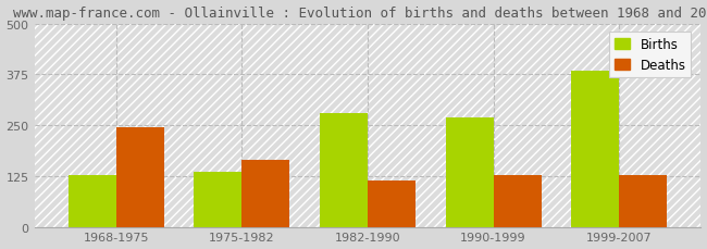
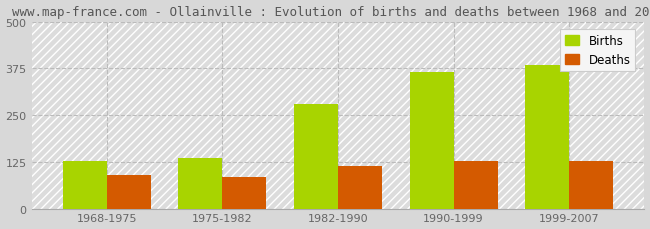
Deaths/1968-1975: 245 -> 90
Deaths/1975-1982: 165 -> 85
Births/1990-1999: 270 -> 365
